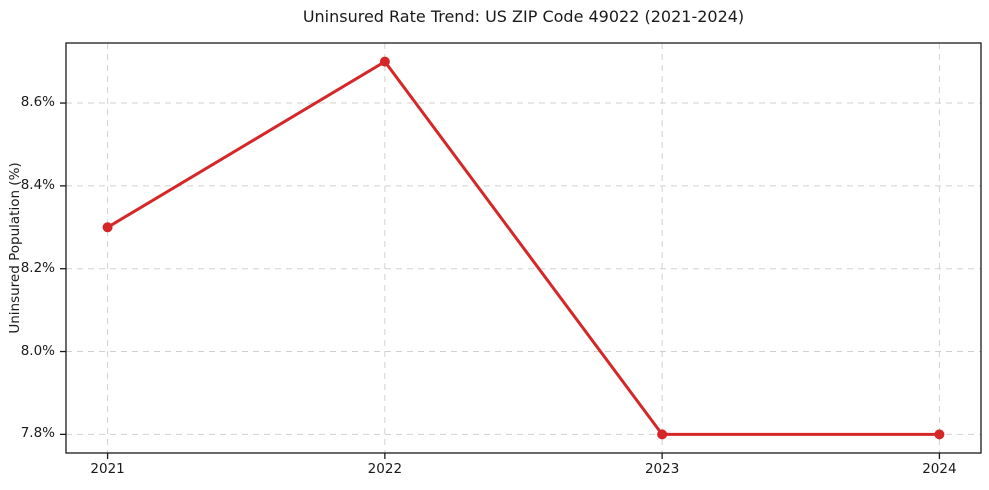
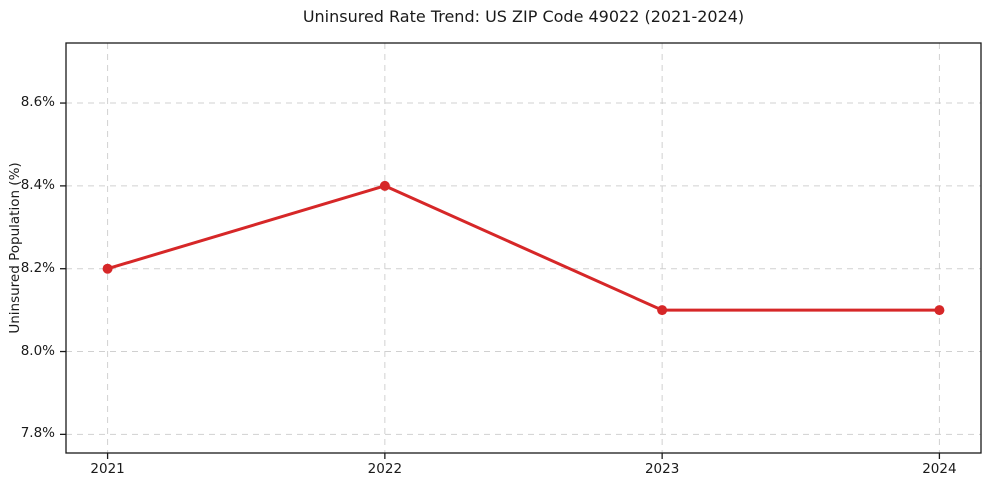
2021: 8.3% -> 8.2%
2022: 8.7% -> 8.4%
2023: 7.8% -> 8.1%
2024: 7.8% -> 8.1%
